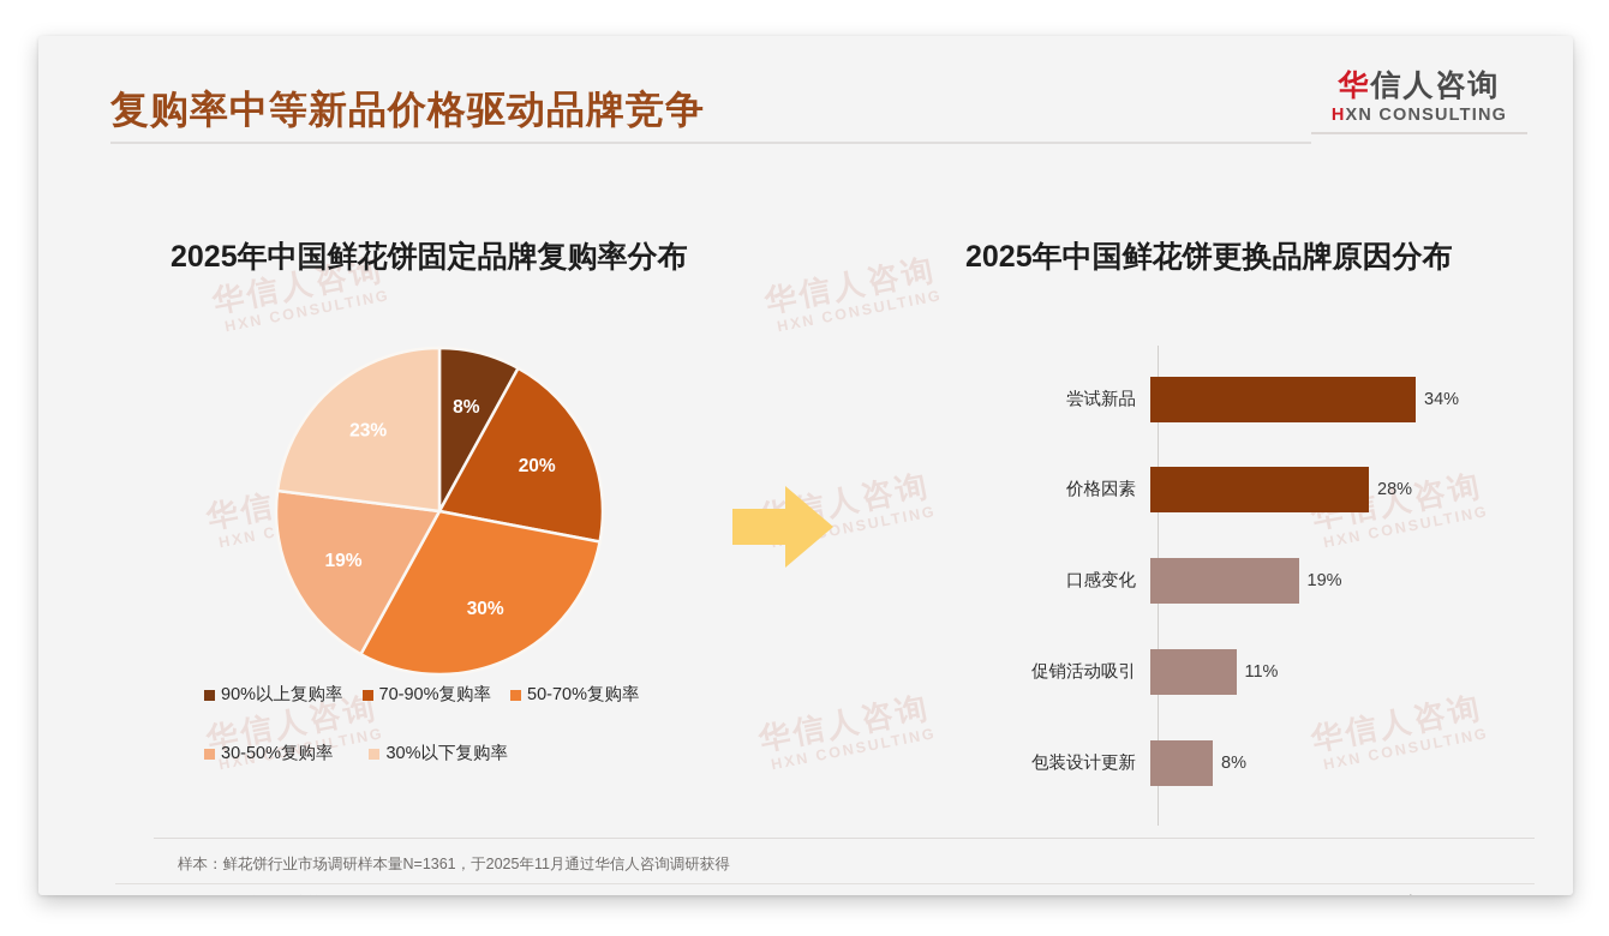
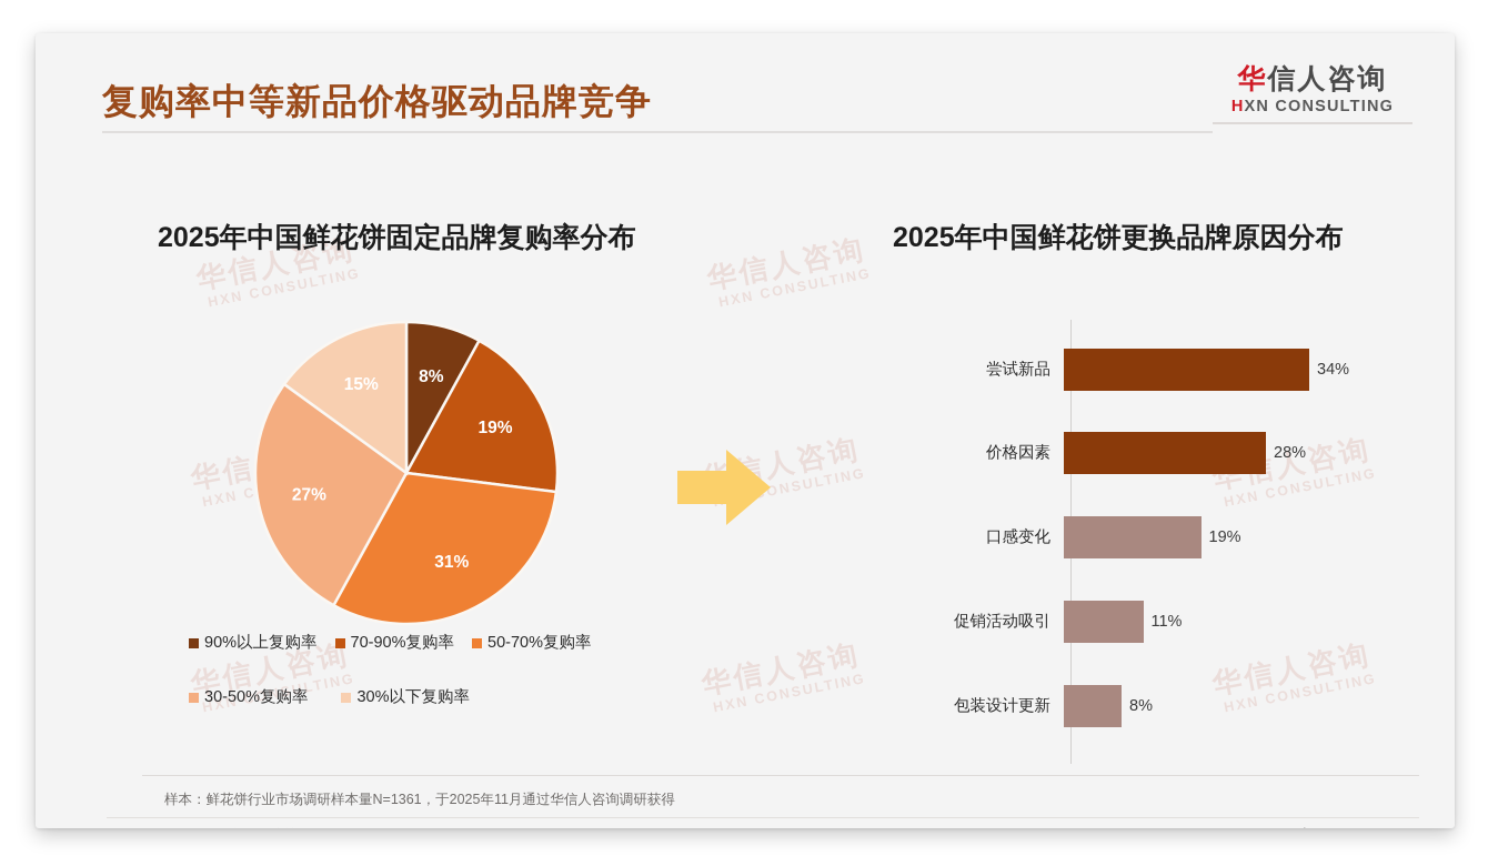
2025年中国鲜花饼固定品牌复购率分布/70-90%复购率: 20% -> 19%
2025年中国鲜花饼固定品牌复购率分布/50-70%复购率: 30% -> 31%
2025年中国鲜花饼固定品牌复购率分布/30-50%复购率: 19% -> 27%
2025年中国鲜花饼固定品牌复购率分布/30%以下复购率: 23% -> 15%
